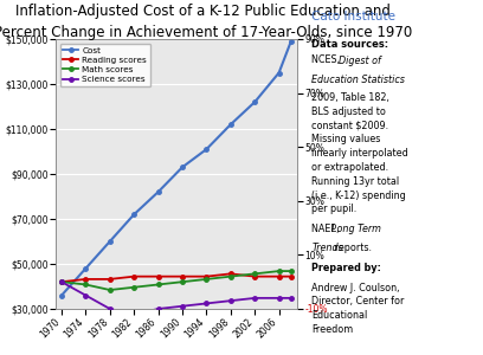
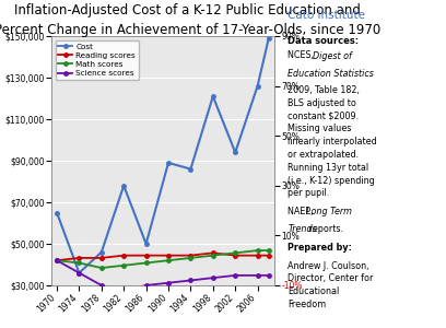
Cost/1970: $36,000 -> $65,000
Cost/1974: $48,000 -> $36,000
Cost/1978: $60,000 -> $46,000
Cost/1982: $72,000 -> $78,000
Cost/1986: $82,000 -> $50,000
Cost/1990: $93,000 -> $89,000
Cost/1994: $101,000 -> $86,000
Cost/1998: $112,000 -> $121,000
Cost/2002: $122,000 -> $94,000
Cost/2006: $135,000 -> $126,000
